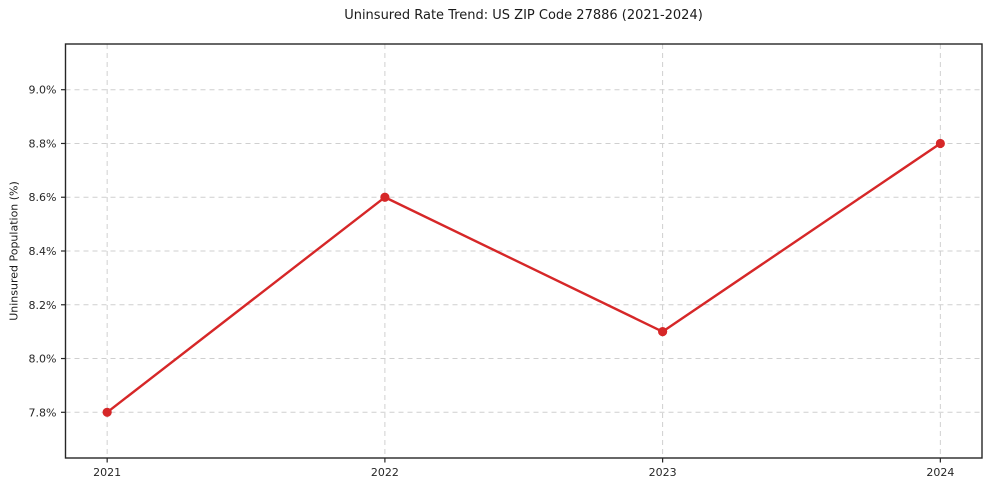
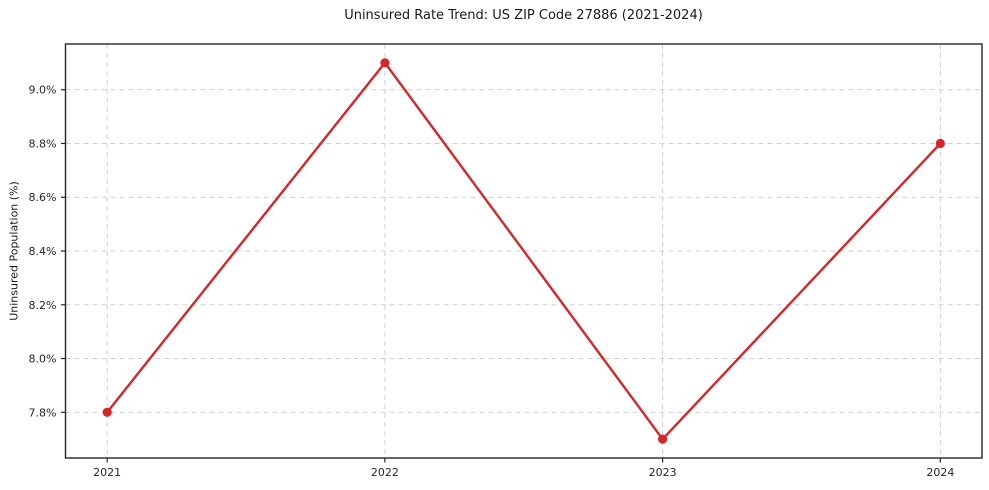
2022: 8.6% -> 9.1%
2023: 8.1% -> 7.7%
